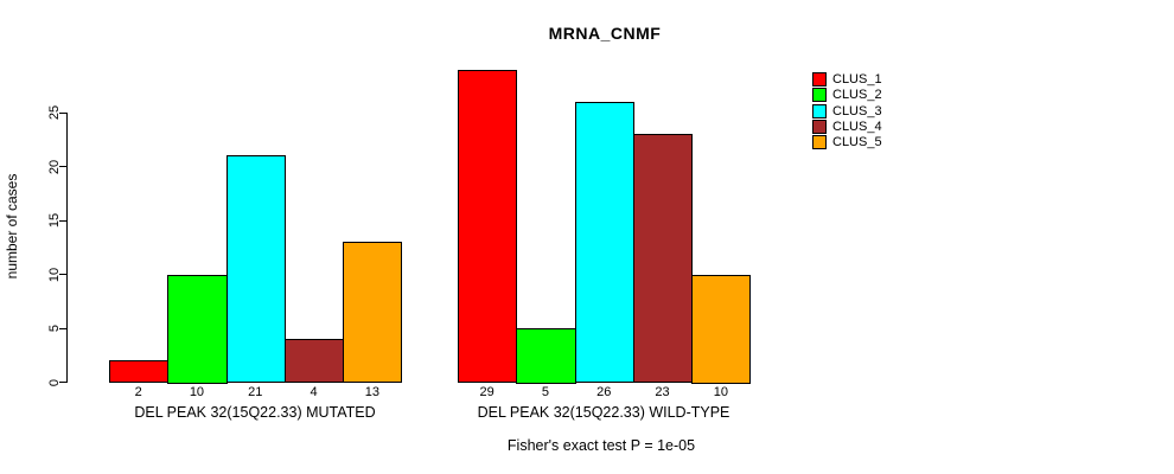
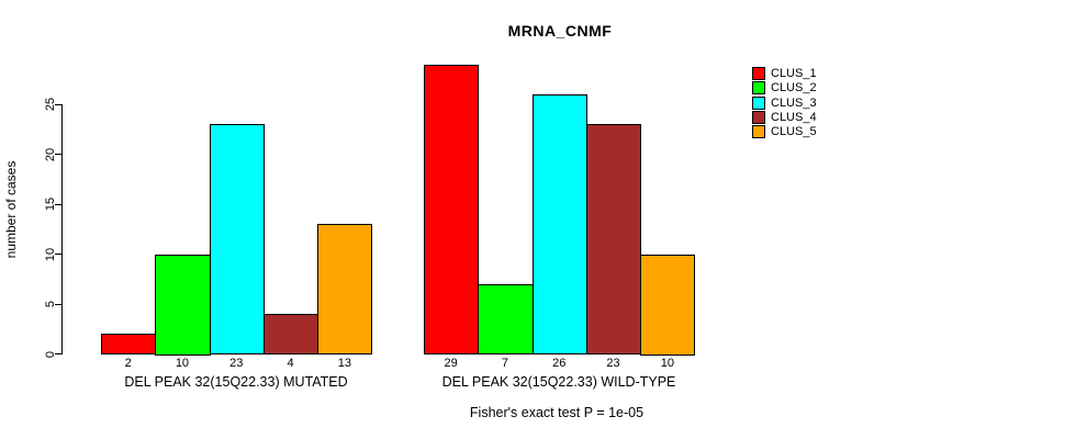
CLUS_3/DEL PEAK 32(15Q22.33) MUTATED: 21 -> 23
CLUS_2/DEL PEAK 32(15Q22.33) WILD-TYPE: 5 -> 7
